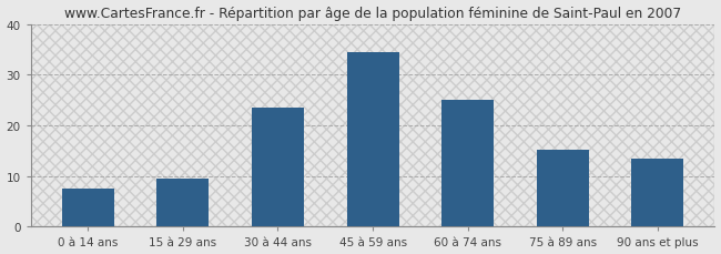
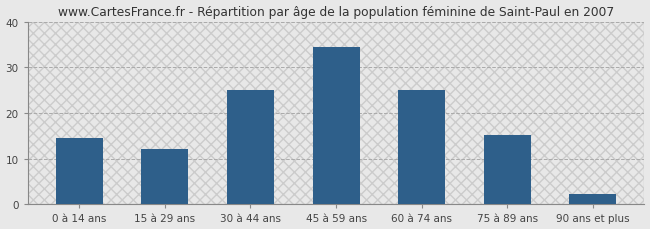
0 à 14 ans: 7.5 -> 14.5
15 à 29 ans: 9.5 -> 12.2
30 à 44 ans: 23.5 -> 25.0
90 ans et plus: 13.5 -> 2.3
